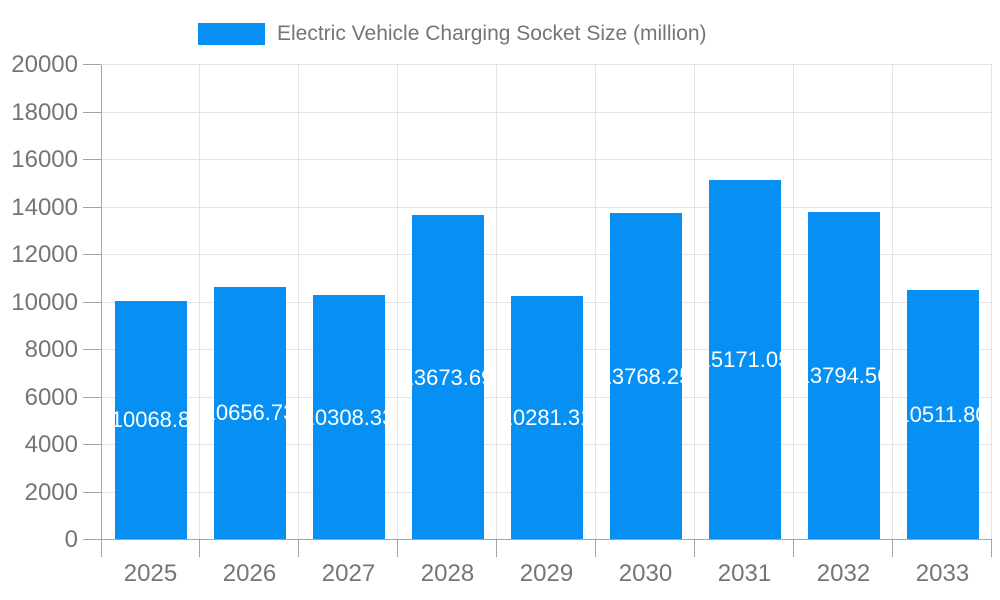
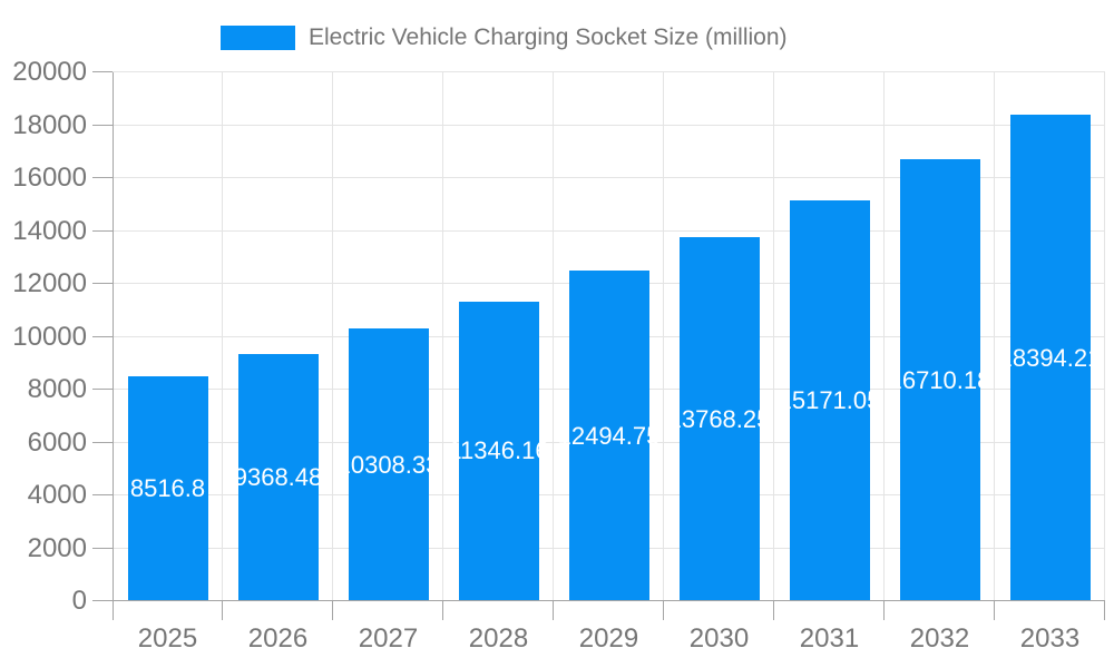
2025: 10068.8 -> 8516.8
2026: 10656.73 -> 9368.48
2028: 13673.69 -> 11346.16
2029: 10281.31 -> 12494.75
2032: 13794.56 -> 16710.18
2033: 10511.80 -> 18394.21
